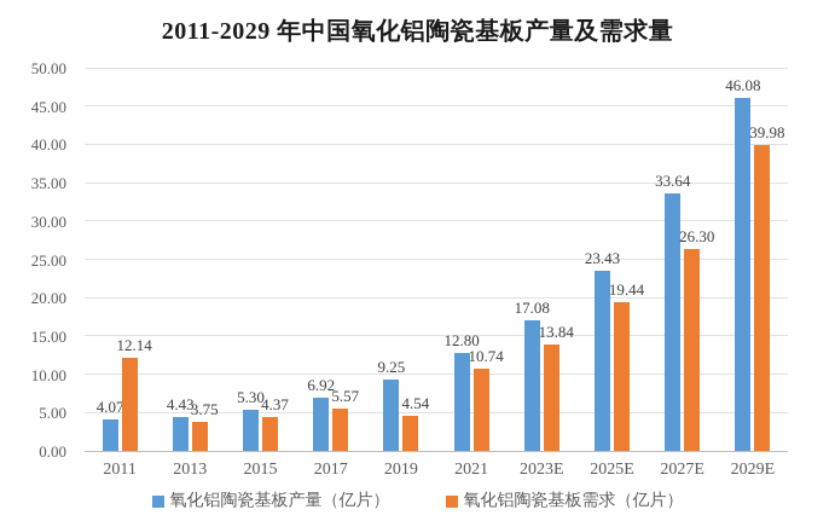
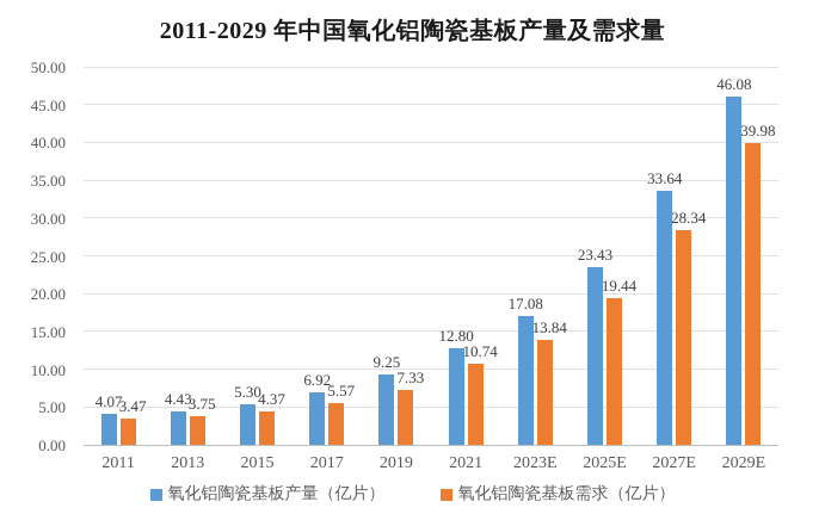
氧化铝陶瓷基板需求（亿片）/2011: 12.14 -> 3.47
氧化铝陶瓷基板需求（亿片）/2019: 4.54 -> 7.33
氧化铝陶瓷基板需求（亿片）/2027E: 26.30 -> 28.34
